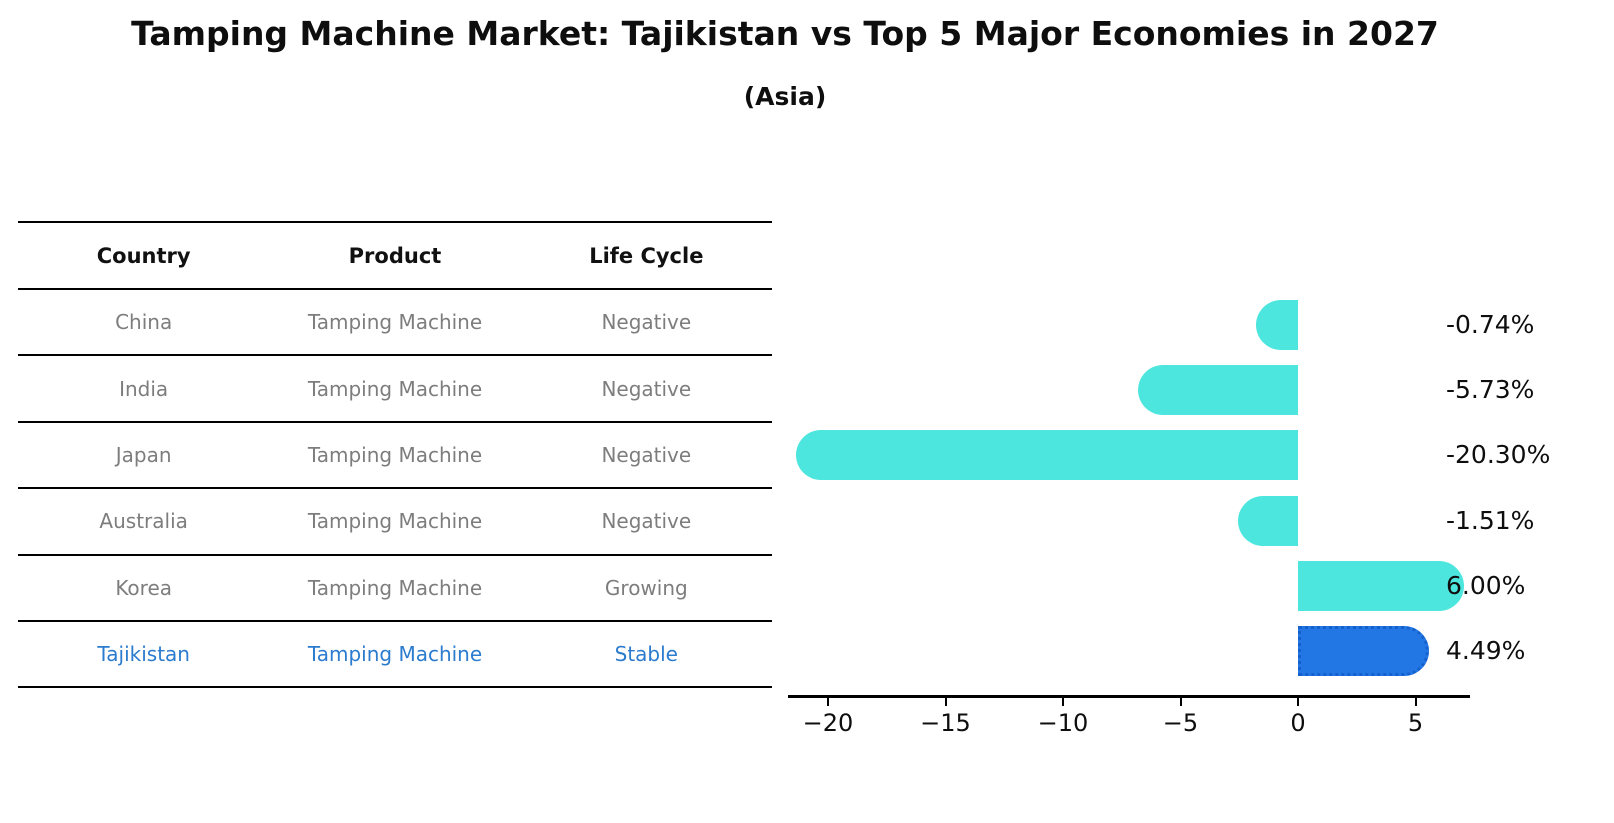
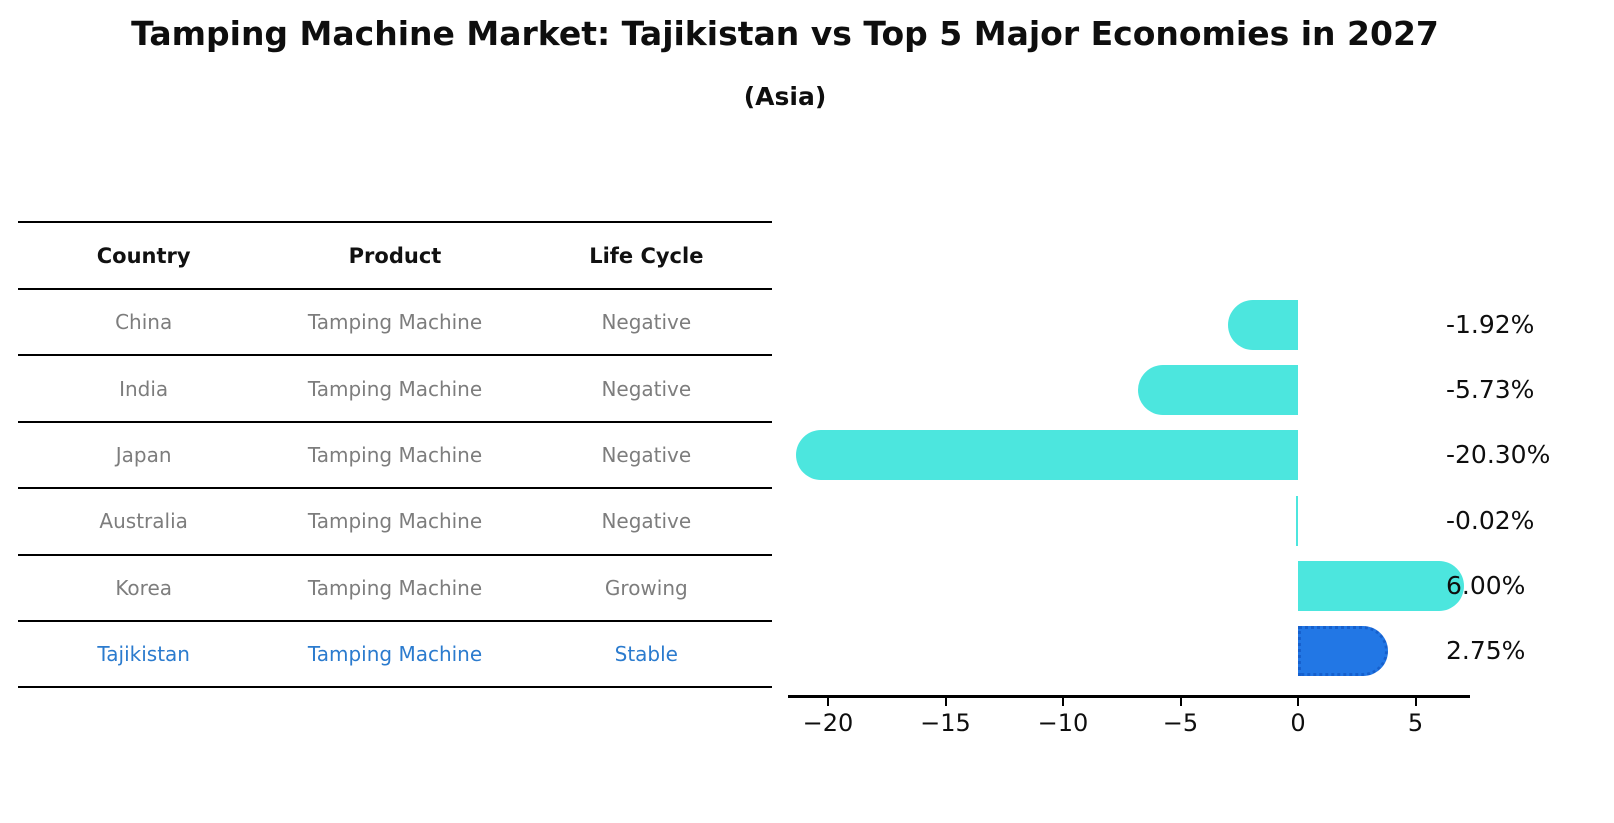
China: -0.74% -> -1.92%
Australia: -1.51% -> -0.02%
Tajikistan: 4.49% -> 2.75%
